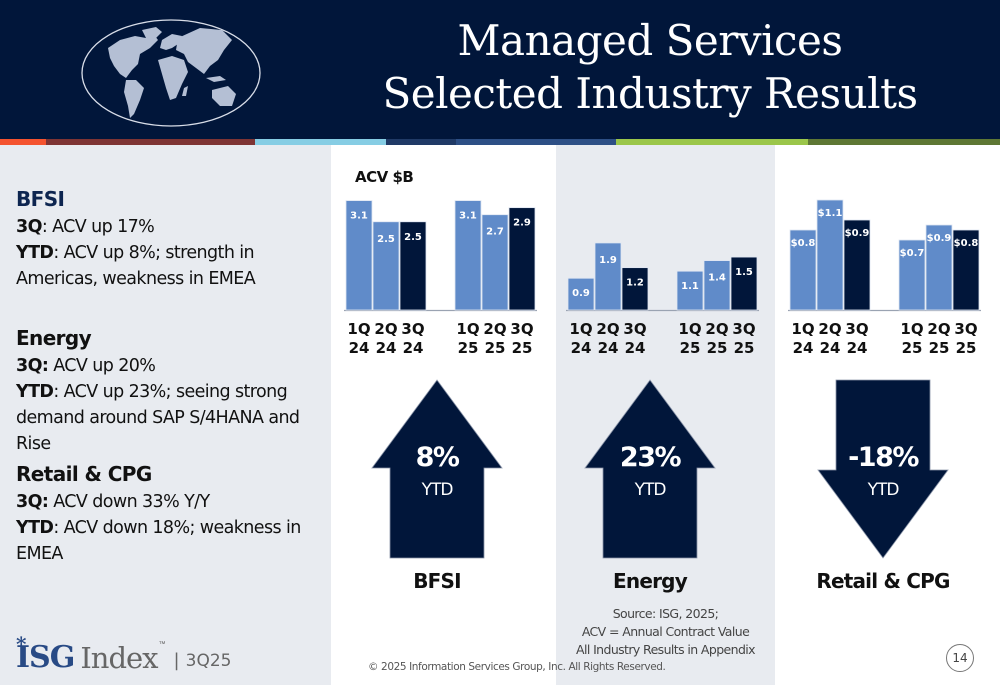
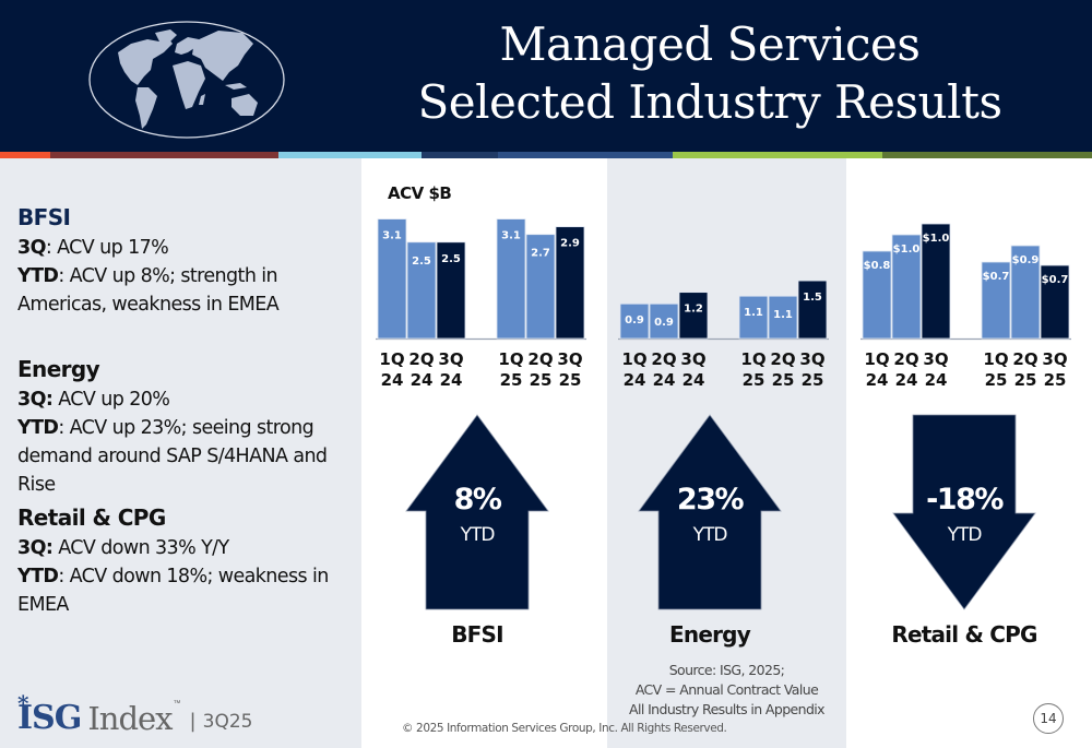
Energy/2Q 24: 1.9 -> 0.9
Energy/2Q 25: 1.4 -> 1.1
Retail & CPG/2Q 24: $1.1 -> $1.0
Retail & CPG/3Q 24: $0.9 -> $1.0
Retail & CPG/3Q 25: $0.8 -> $0.7
